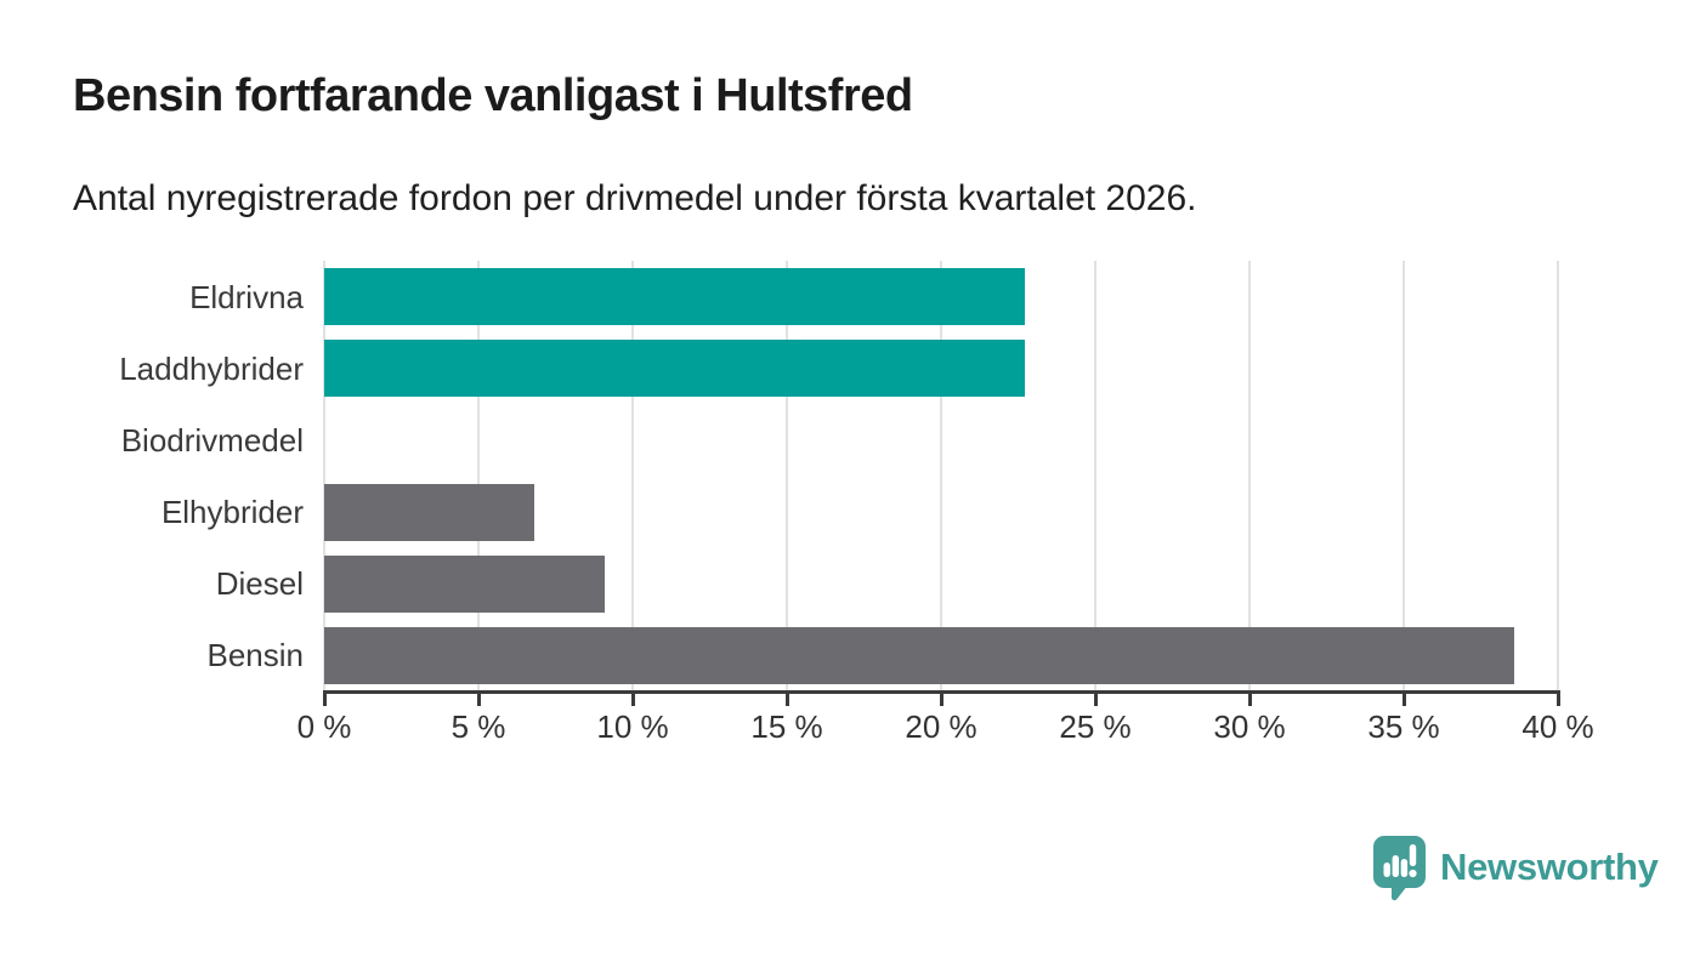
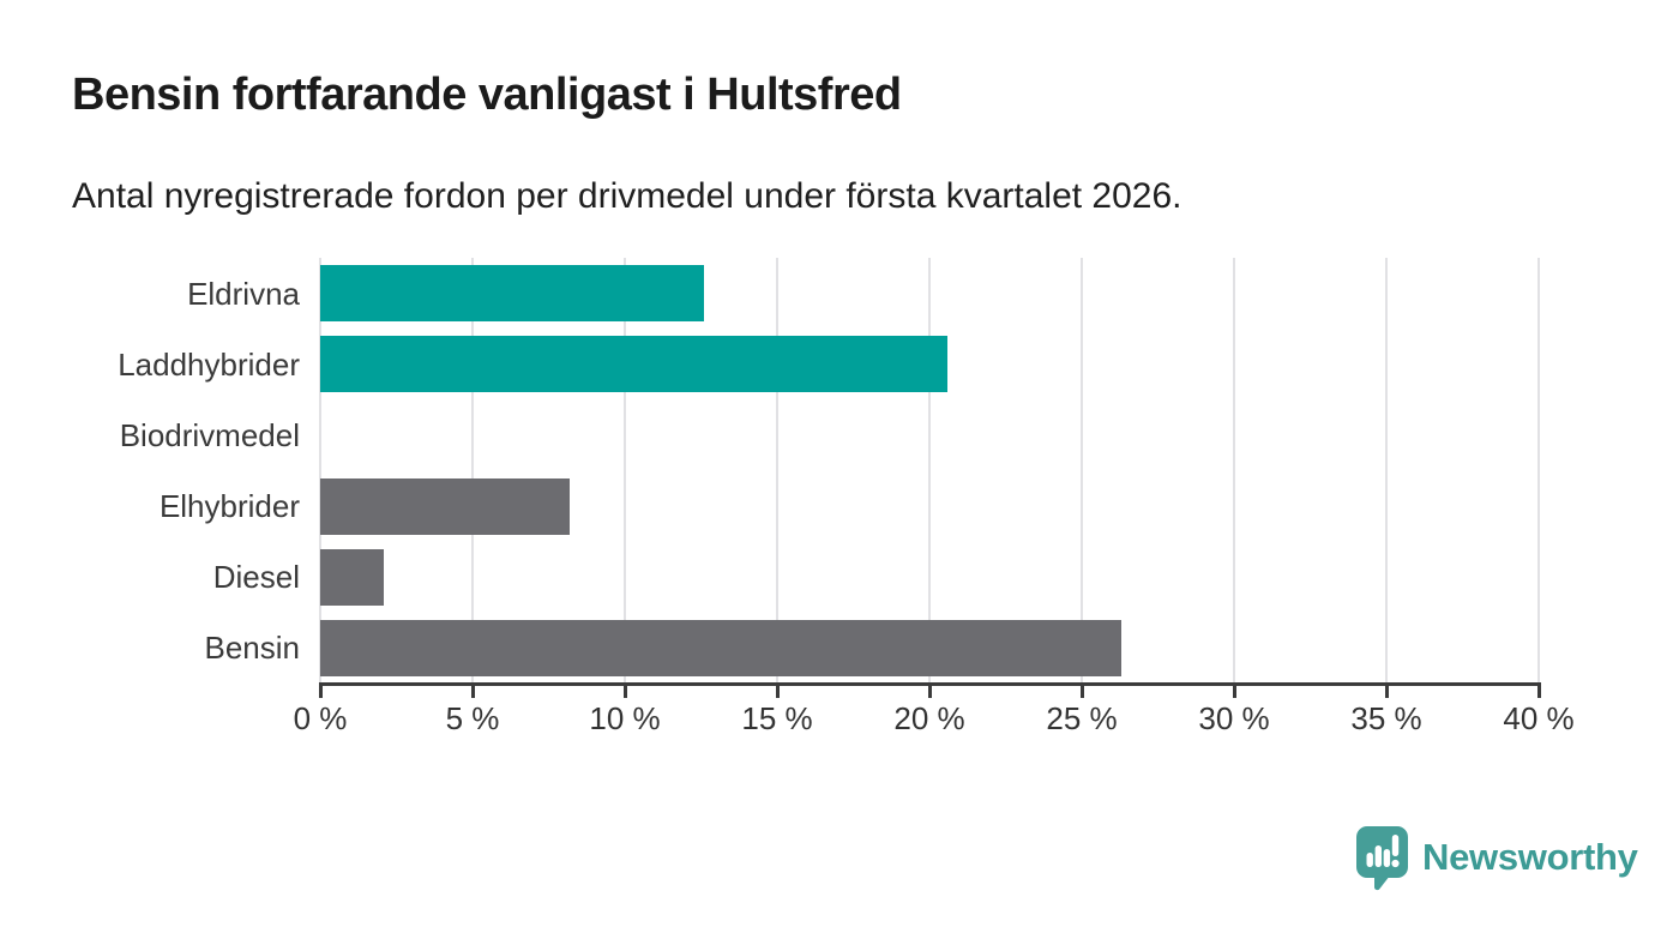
Eldrivna: 22.7% -> 12.6%
Laddhybrider: 22.7% -> 20.6%
Elhybrider: 6.8% -> 8.2%
Diesel: 9.1% -> 2.1%
Bensin: 38.6% -> 26.3%
